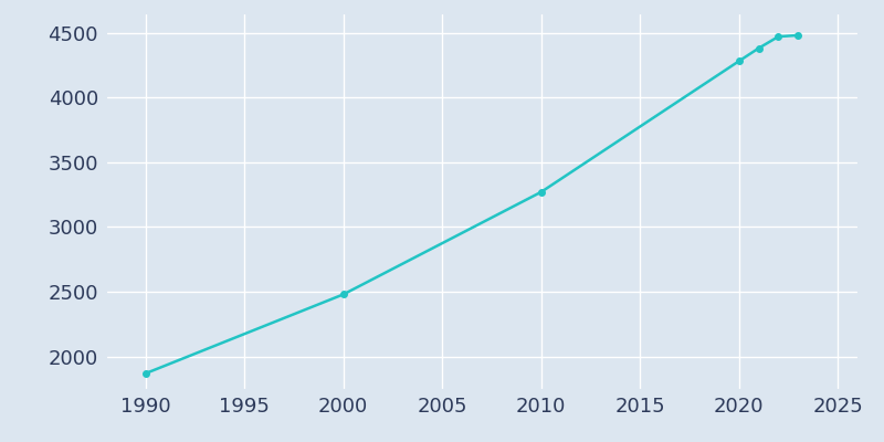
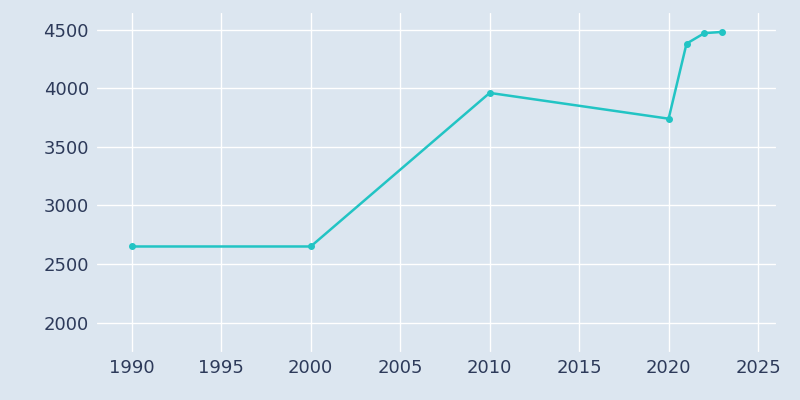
1990: 1870 -> 2650
2000: 2480 -> 2650
2010: 3270 -> 3960
2020: 4280 -> 3740
